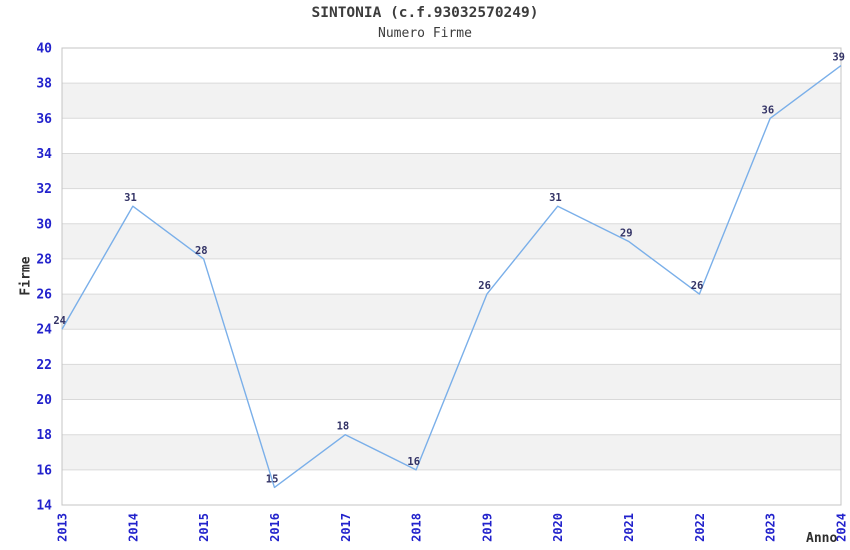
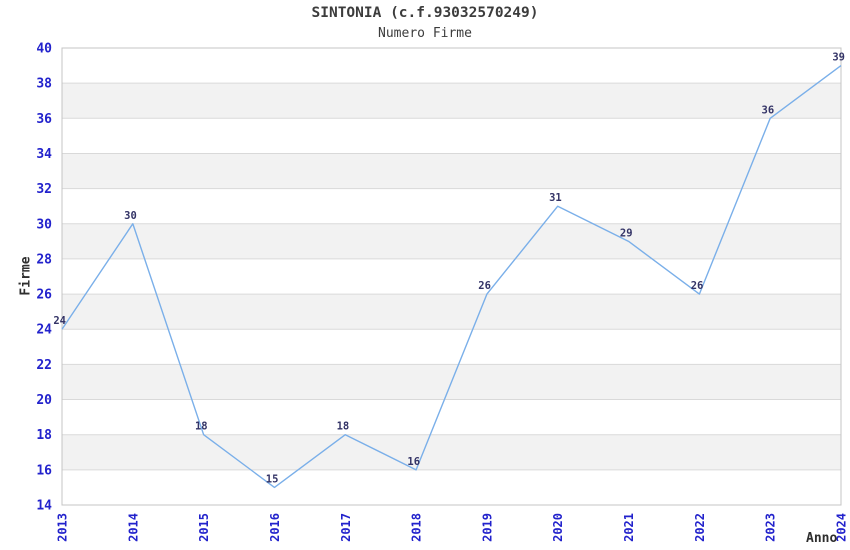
2014: 31 -> 30
2015: 28 -> 18
